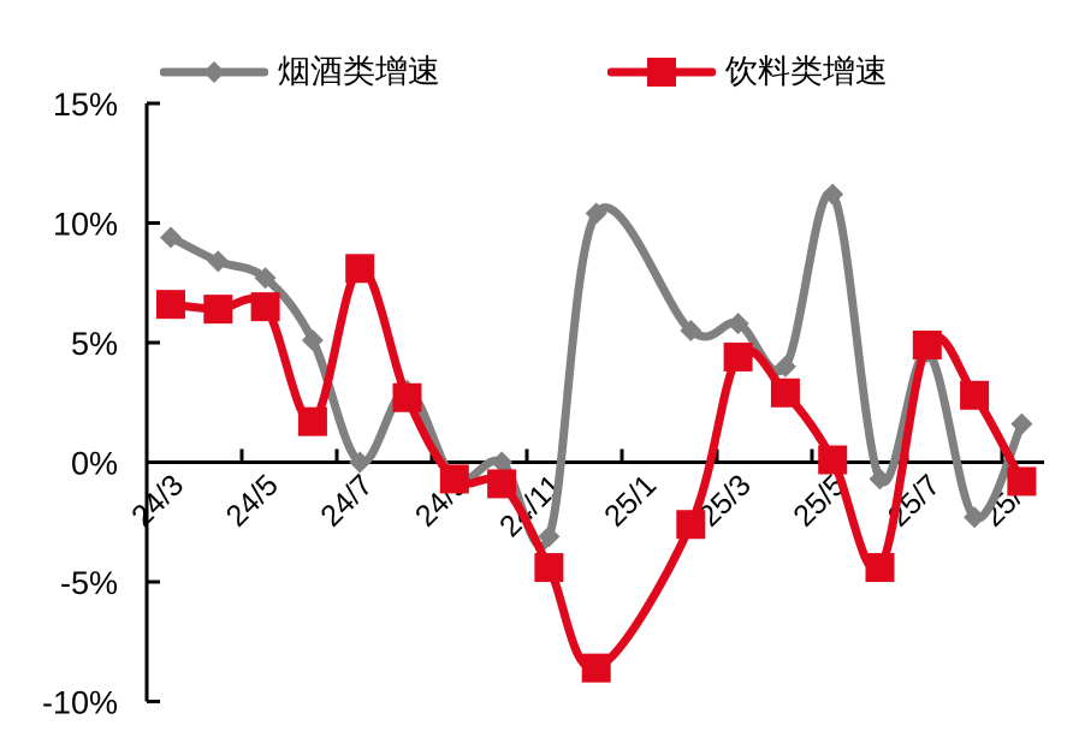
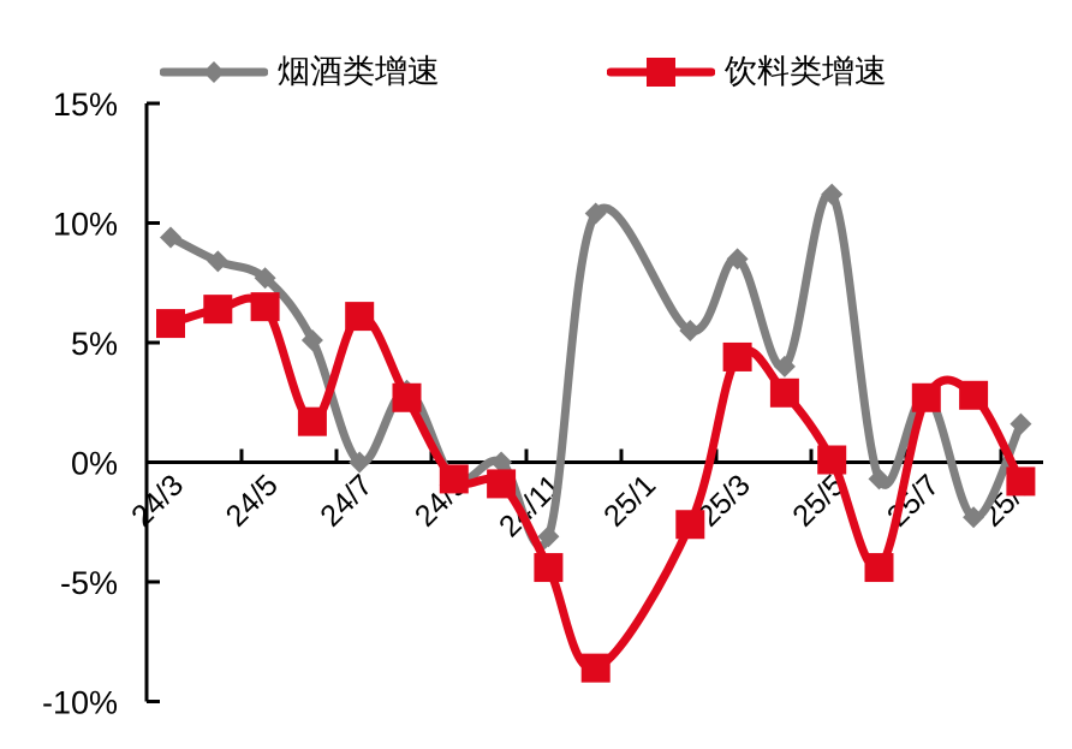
饮料类增速/24/3: 6.6% -> 5.8%
饮料类增速/24/7: 8.1% -> 6.1%
烟酒类增速/25/3: 5.8% -> 8.5%
烟酒类增速/25/7: 4.6% -> 2.8%
饮料类增速/25/7: 4.9% -> 2.7%
